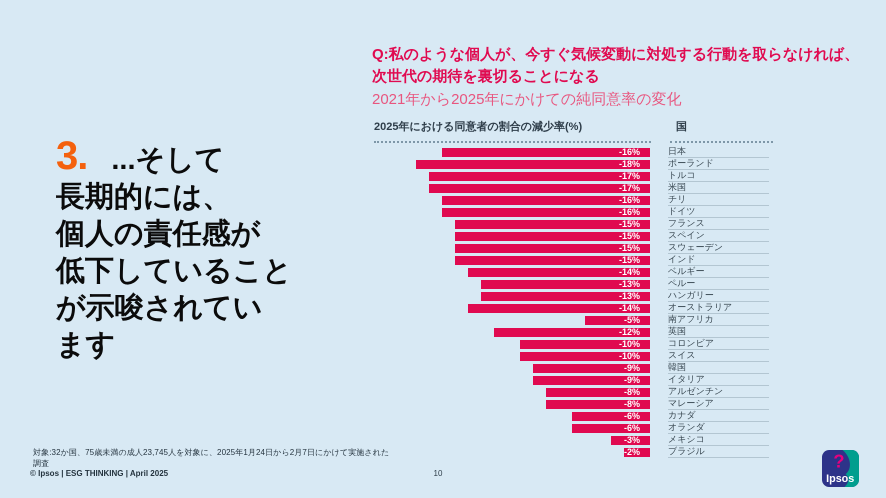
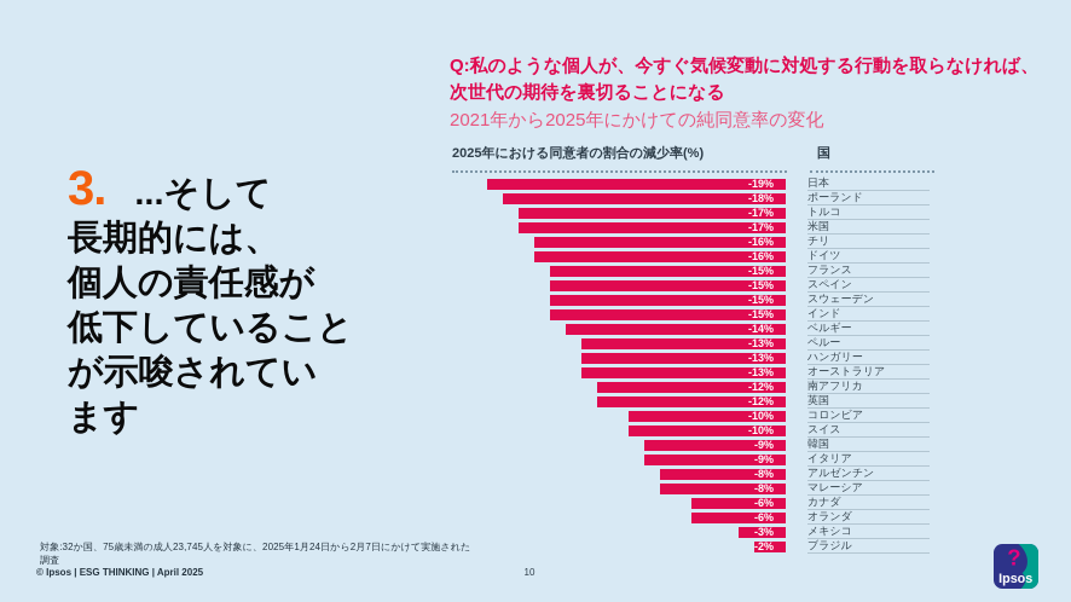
日本: -16% -> -19%
オーストラリア: -14% -> -13%
南アフリカ: -5% -> -12%
